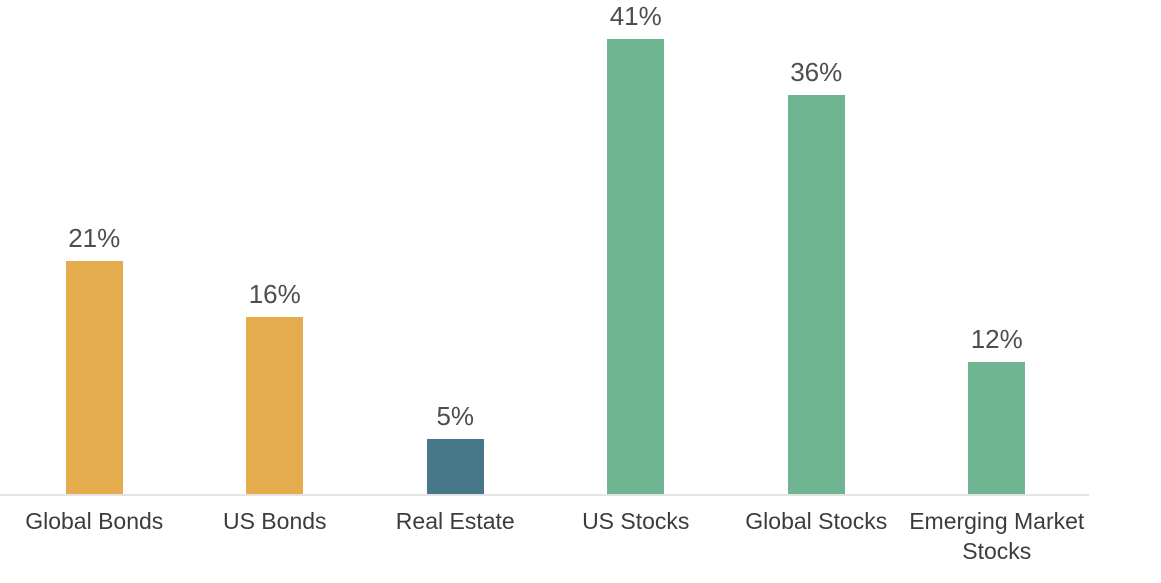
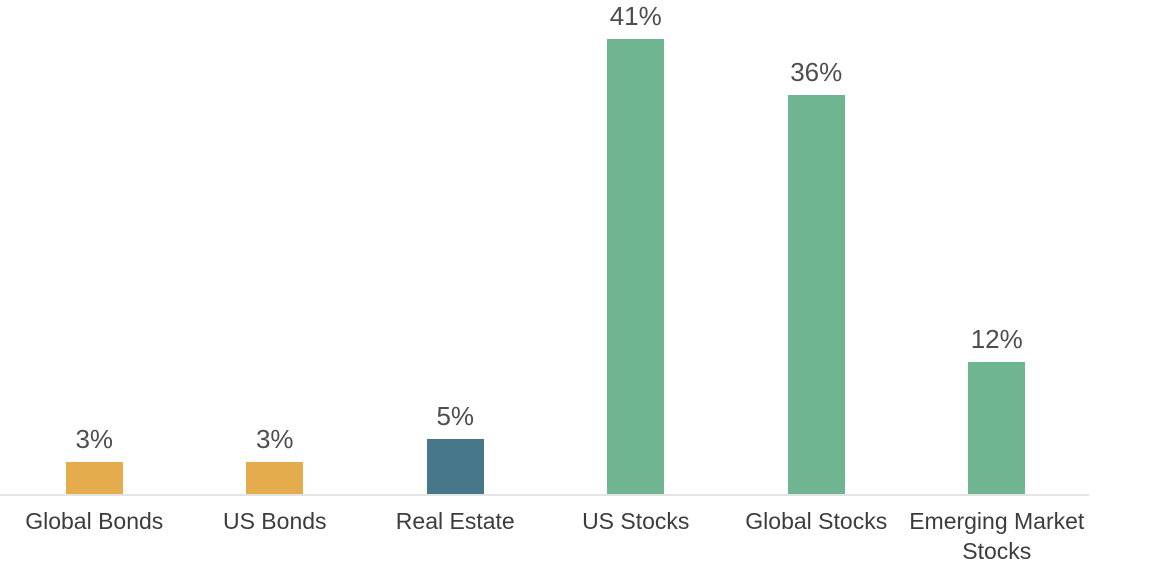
Global Bonds: 21% -> 3%
US Bonds: 16% -> 3%
